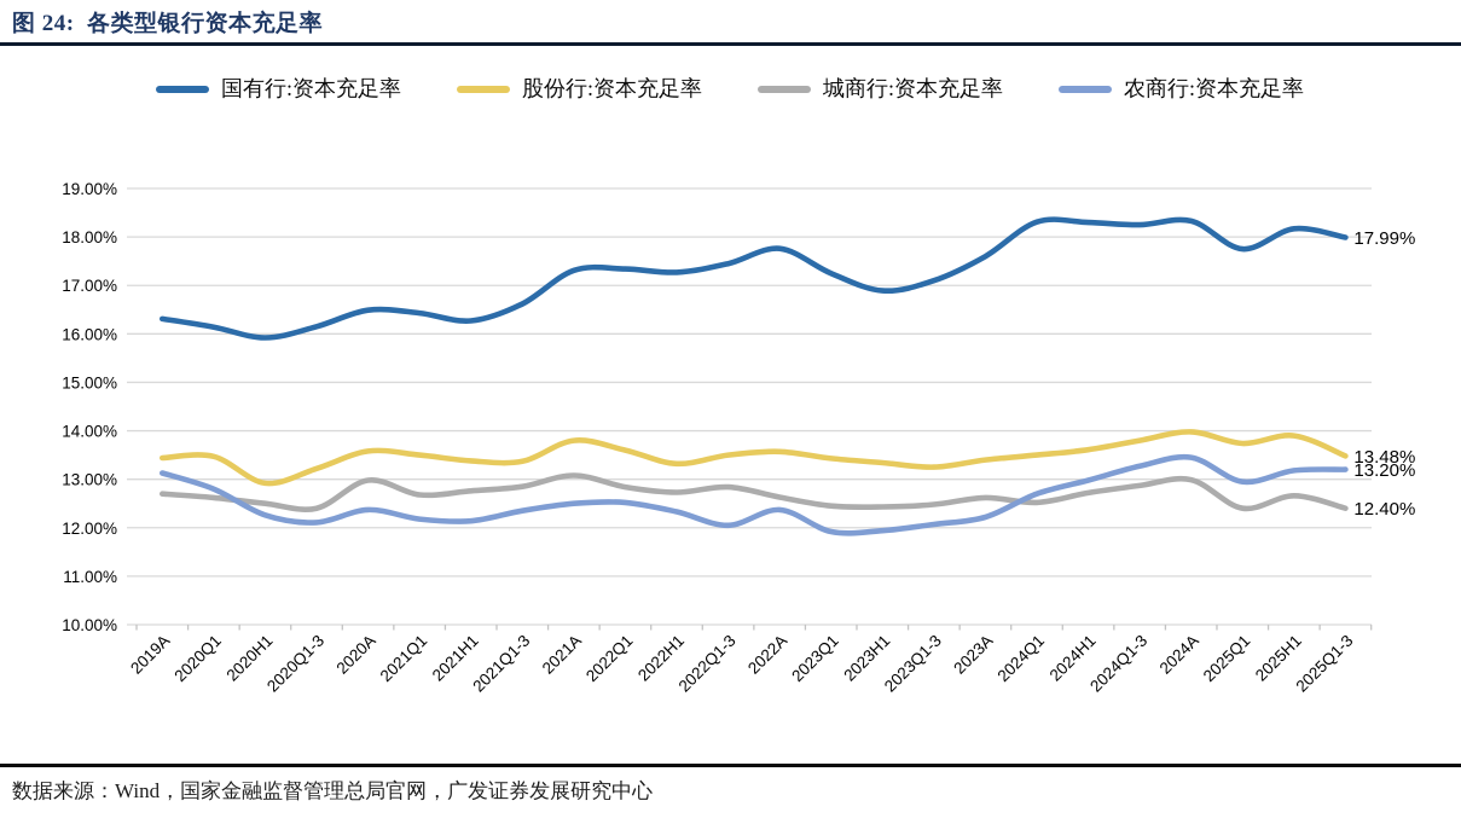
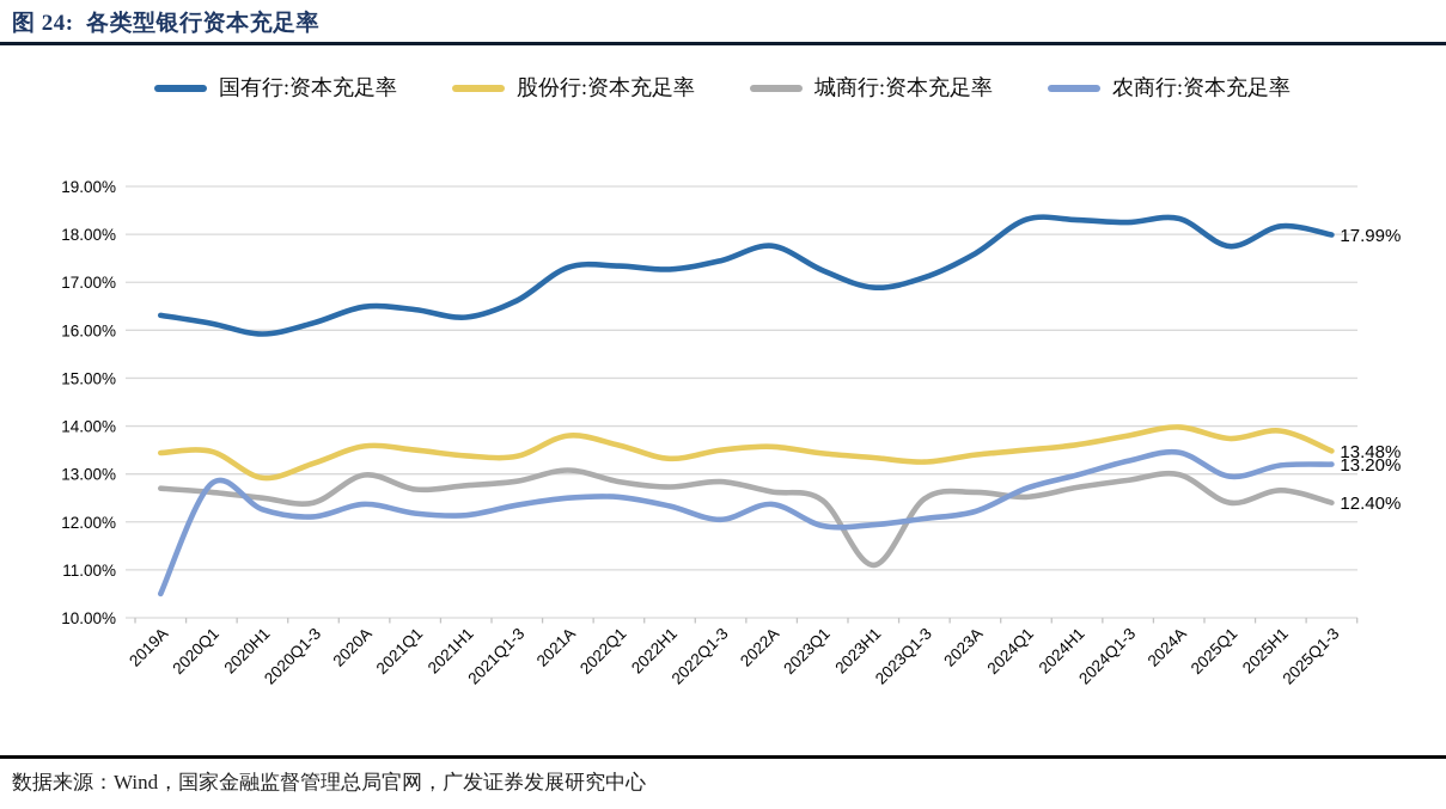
农商行:资本充足率/2019A: 13.1% -> 10.5%
城商行:资本充足率/2023H1: 12.4% -> 11.1%
